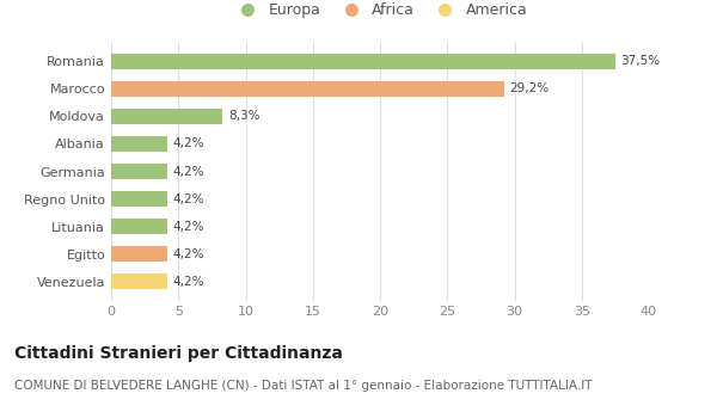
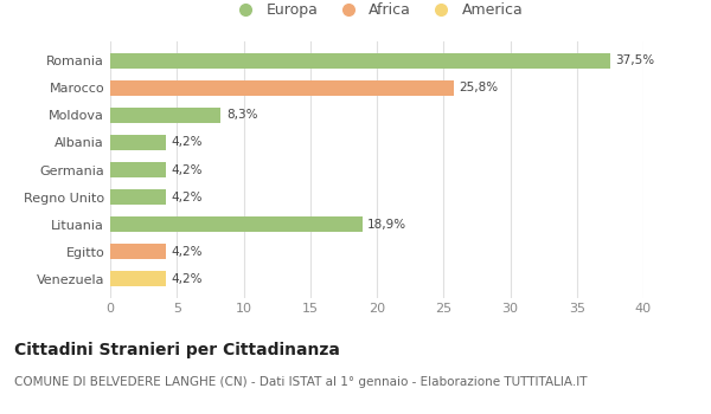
Marocco: 29,2% -> 25,8%
Lituania: 4,2% -> 18,9%
